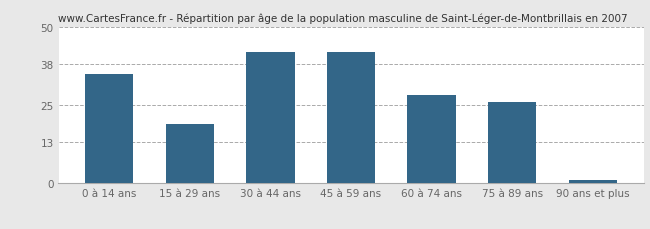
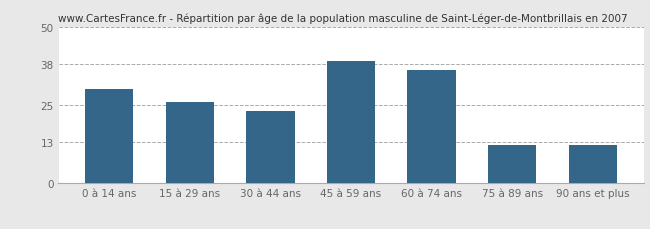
0 à 14 ans: 35 -> 30
15 à 29 ans: 19 -> 26
30 à 44 ans: 42 -> 23
45 à 59 ans: 42 -> 39
60 à 74 ans: 28 -> 36
75 à 89 ans: 26 -> 12
90 ans et plus: 1 -> 12
